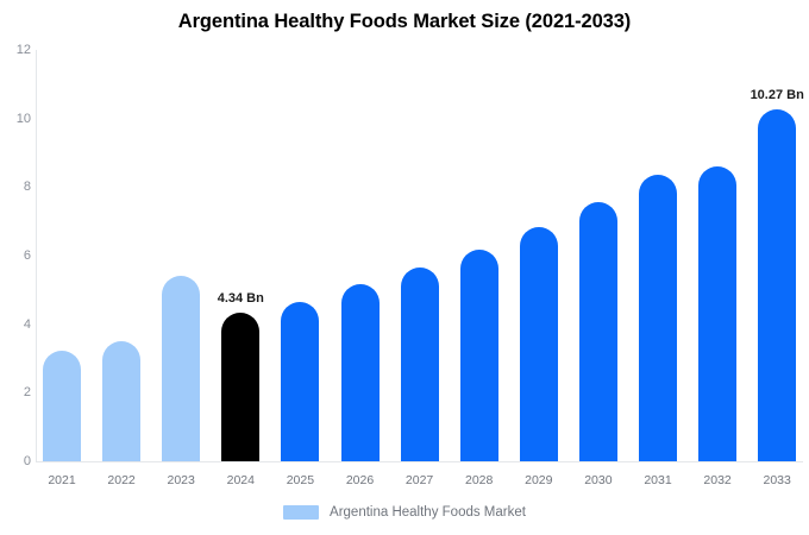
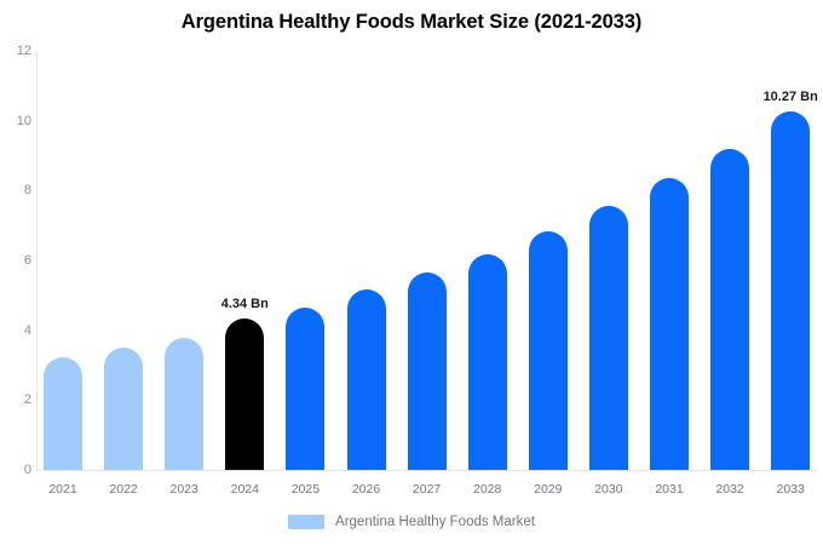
2023: 5.4 -> 3.8
2032: 8.6 -> 9.2
